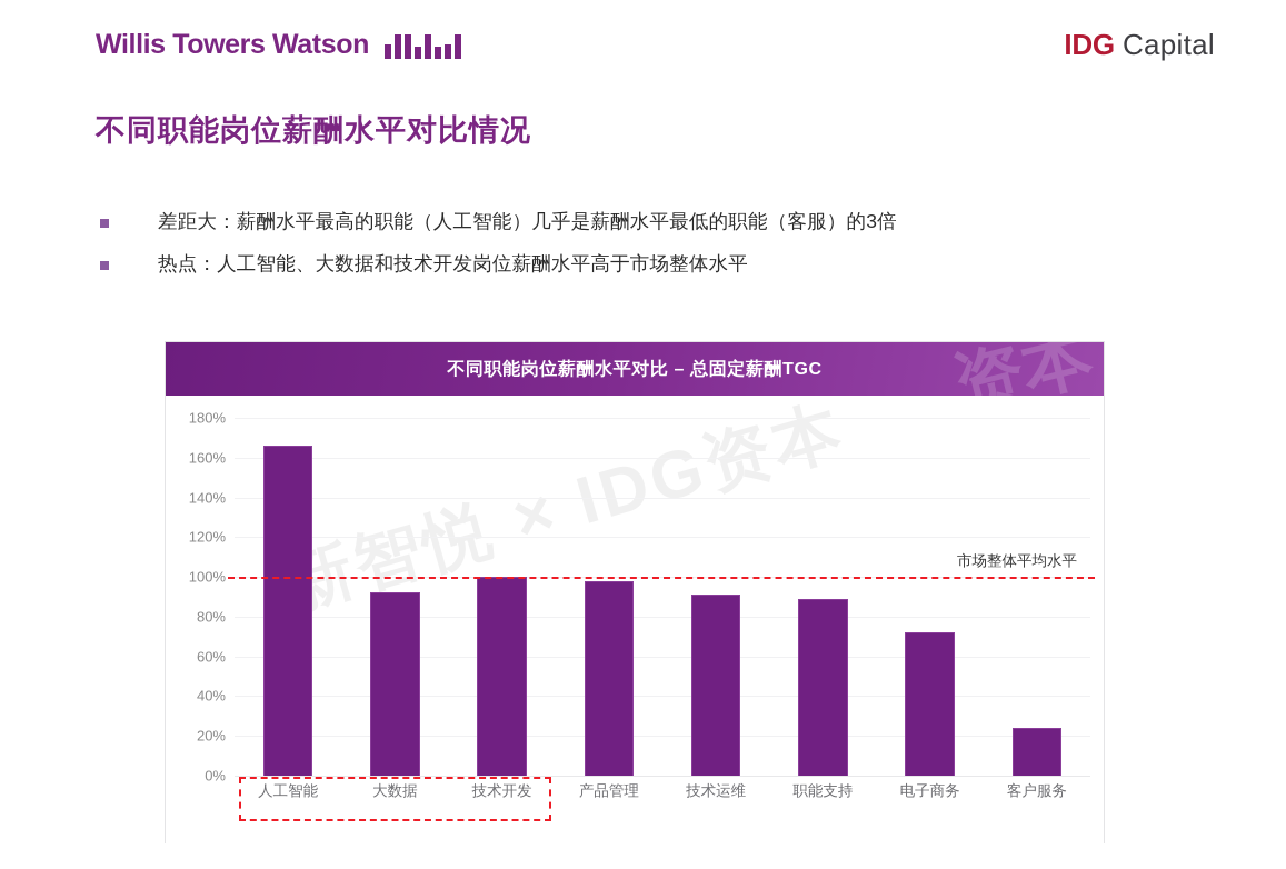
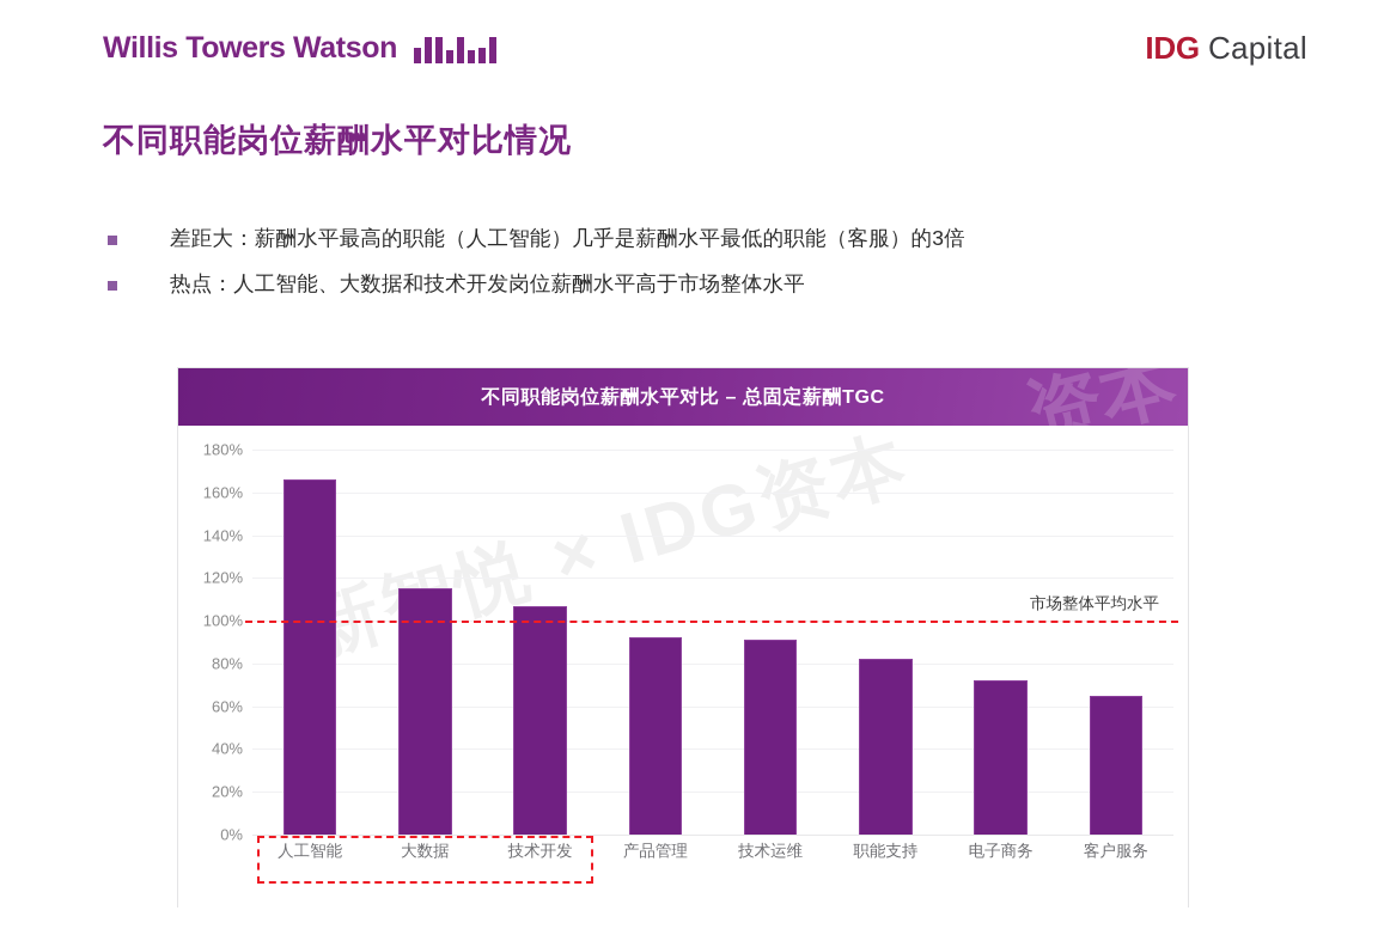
大数据: 92% -> 115%
技术开发: 100% -> 107%
产品管理: 98% -> 92%
职能支持: 89% -> 82%
客户服务: 24% -> 65%
